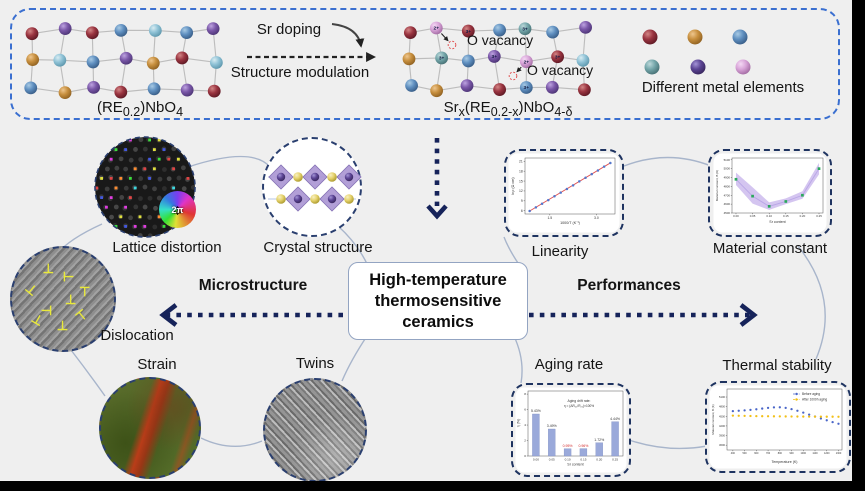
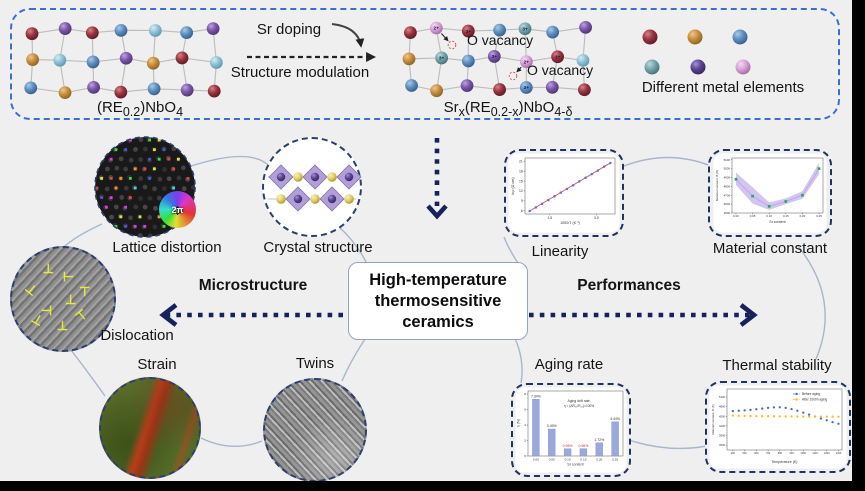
Aging rate/0.00: 5.43% -> 7.34%
